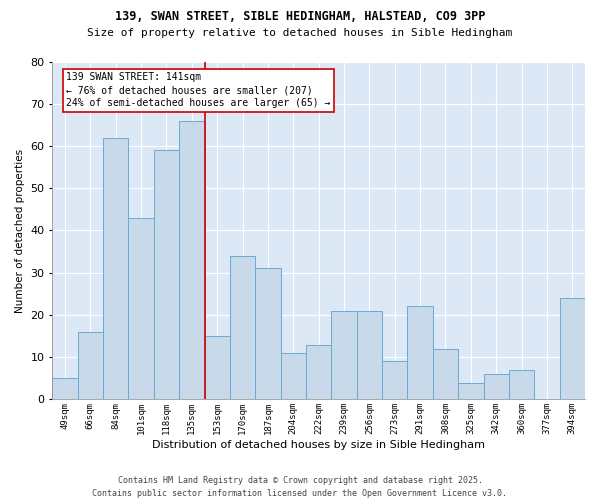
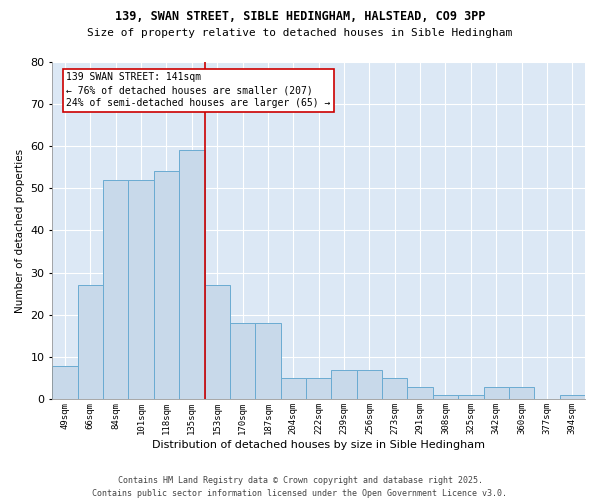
49sqm: 5 -> 8
66sqm: 16 -> 27
84sqm: 62 -> 52
101sqm: 43 -> 52
118sqm: 59 -> 54
135sqm: 66 -> 59
153sqm: 15 -> 27
170sqm: 34 -> 18
187sqm: 31 -> 18
204sqm: 11 -> 5
222sqm: 13 -> 5
239sqm: 21 -> 7
256sqm: 21 -> 7
273sqm: 9 -> 5
291sqm: 22 -> 3
308sqm: 12 -> 1
325sqm: 4 -> 1
342sqm: 6 -> 3
360sqm: 7 -> 3
394sqm: 24 -> 1
